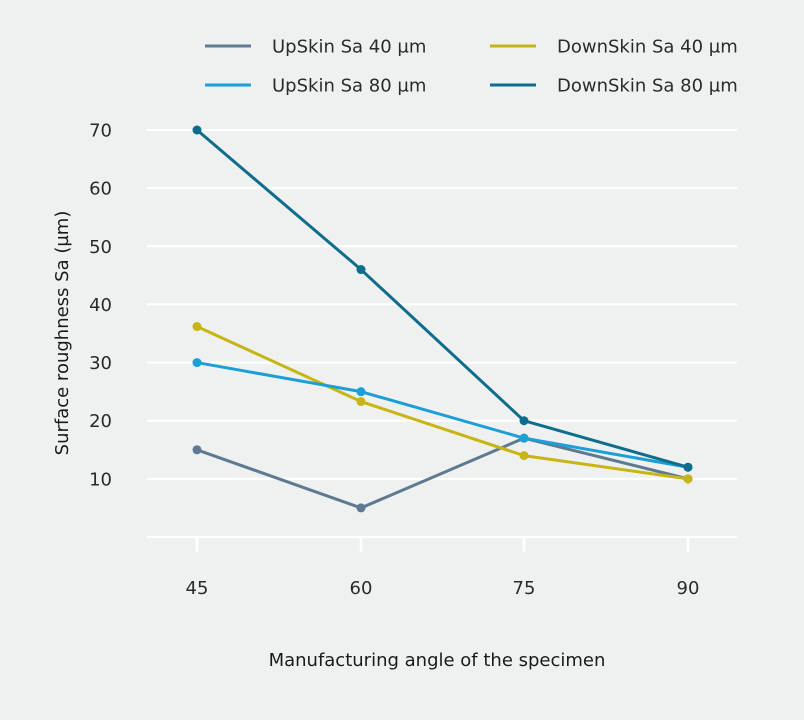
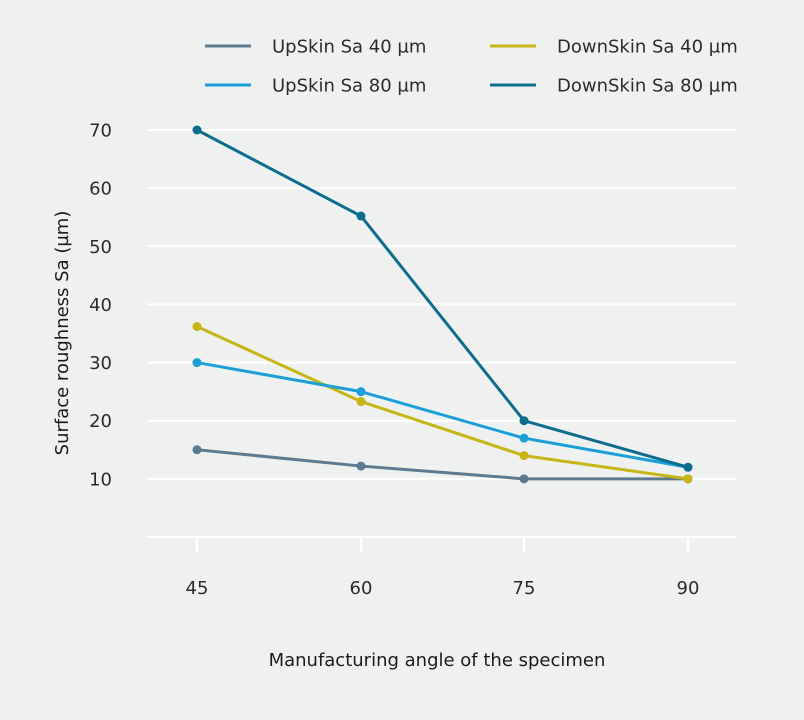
UpSkin Sa 40 µm/60: 5 -> 12
DownSkin Sa 80 µm/60: 46 -> 55
UpSkin Sa 40 µm/75: 17 -> 10
